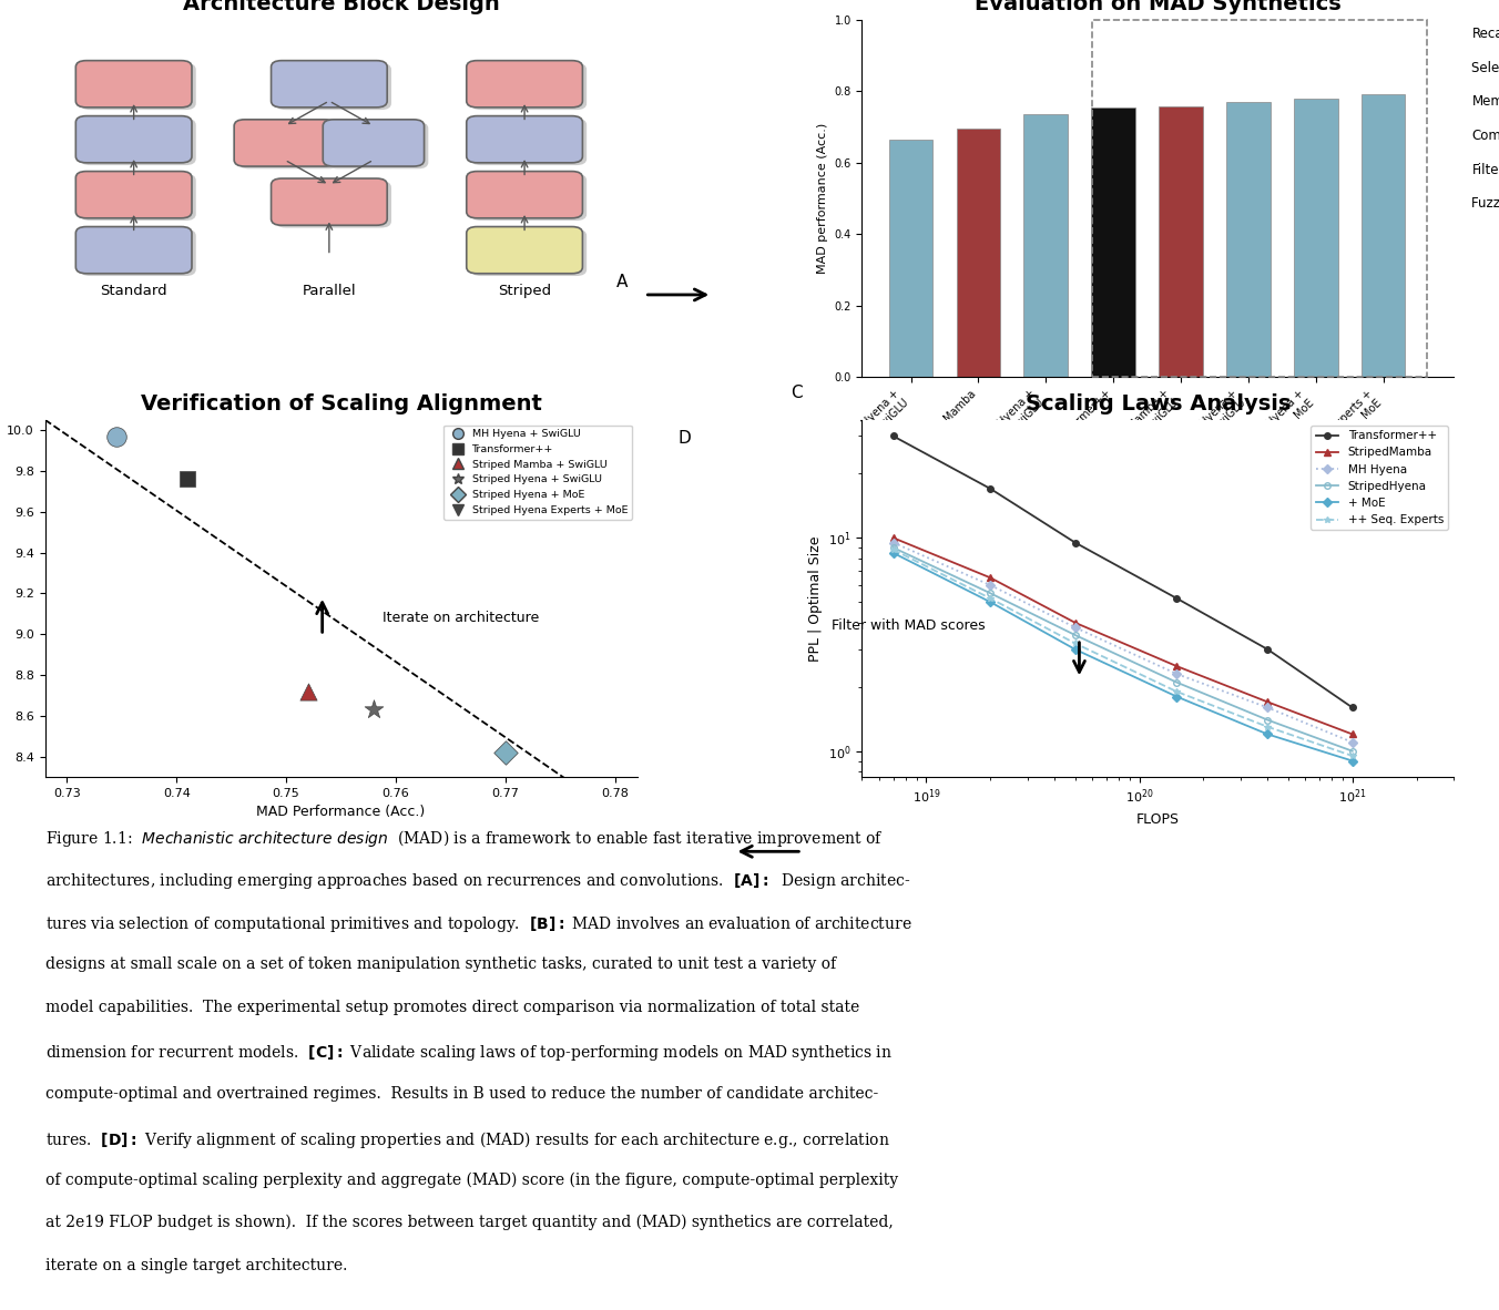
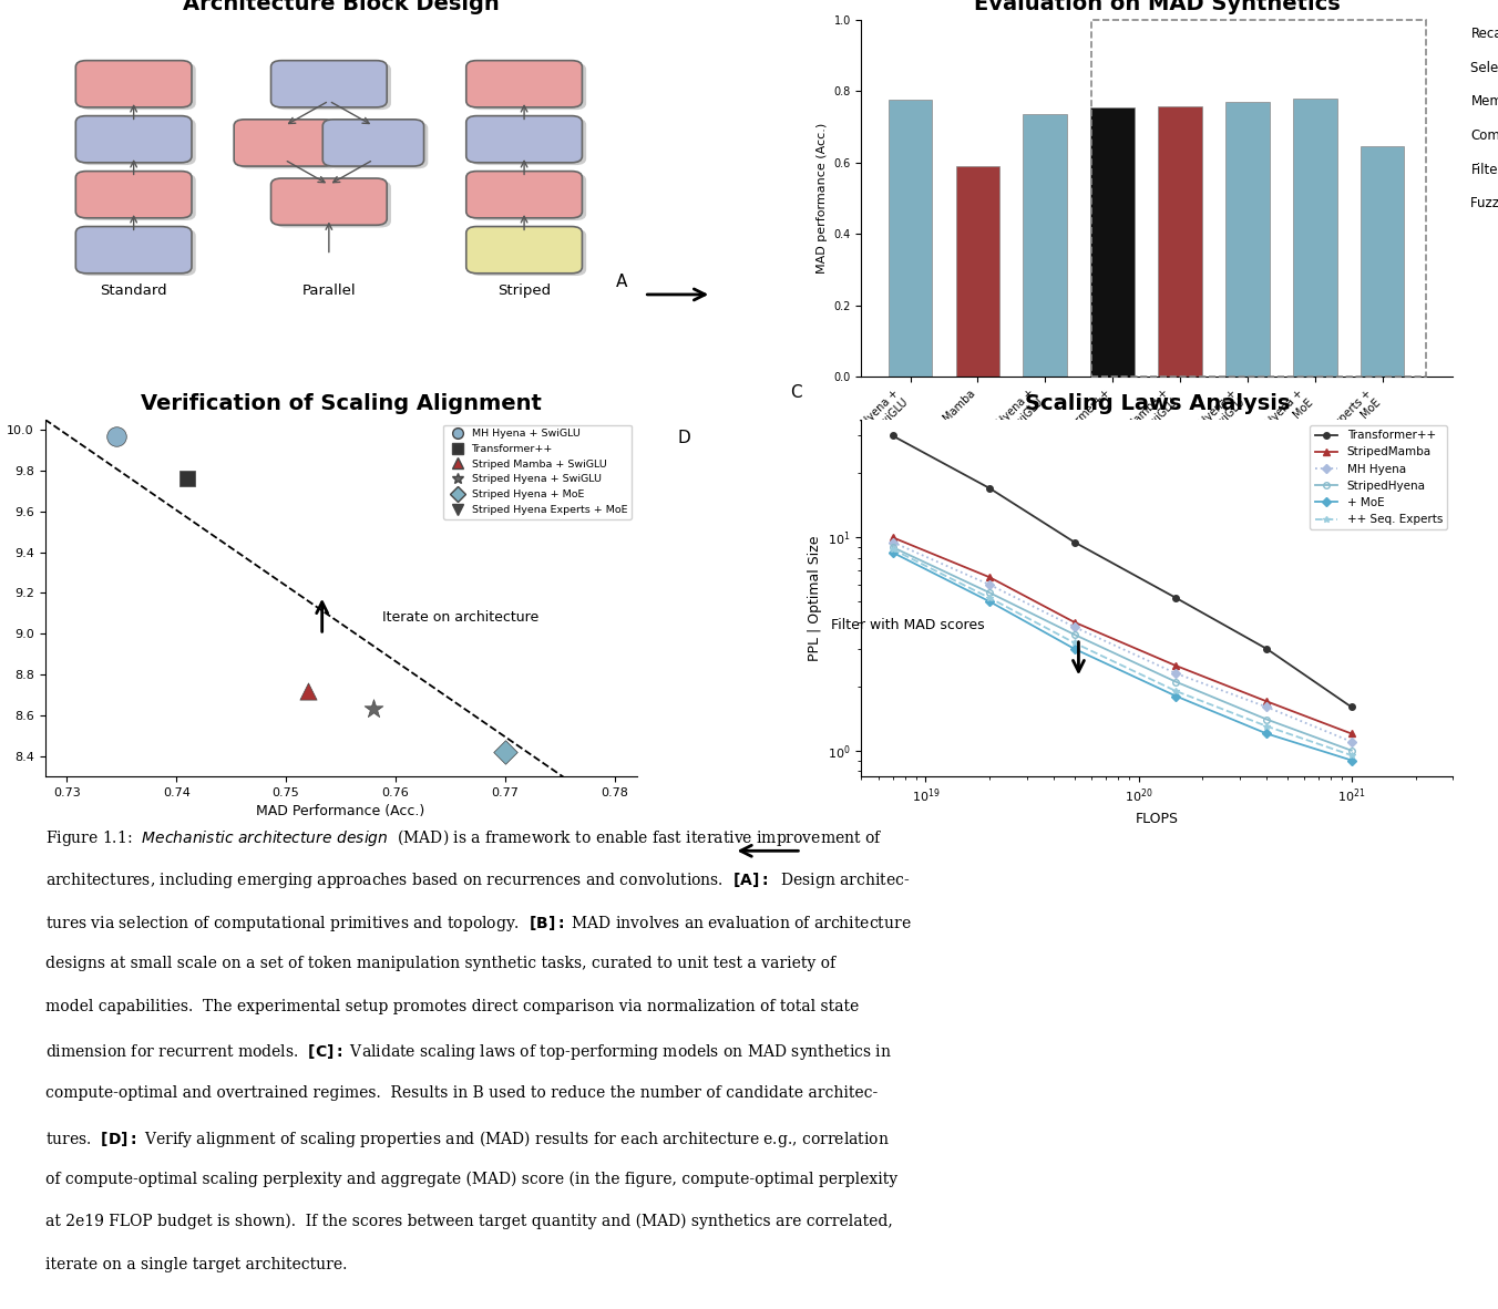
Hyena + SwiGLU: 0.665 -> 0.775
Mamba: 0.695 -> 0.590
SH Experts + MoE: 0.790 -> 0.645
